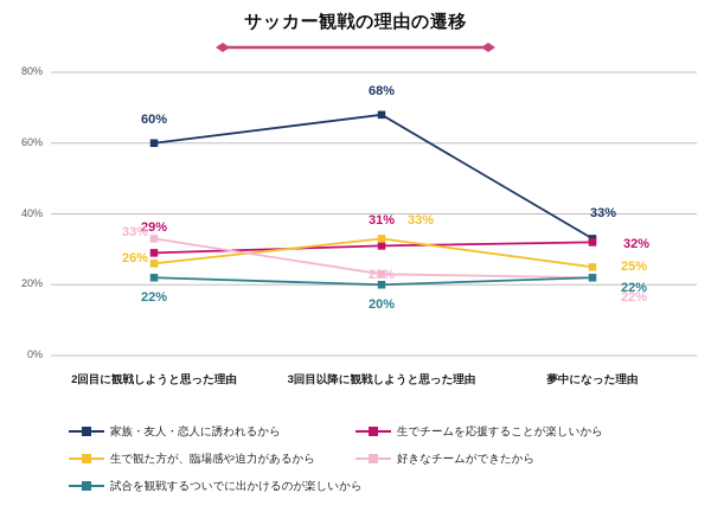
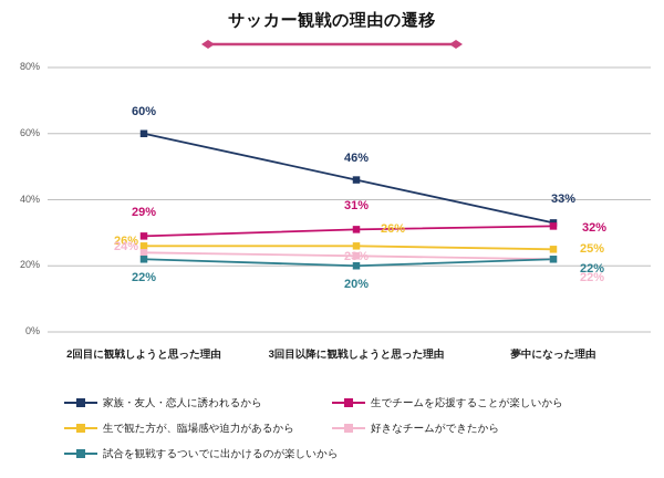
好きなチームができたから/2回目に観戦しようと思った理由: 33% -> 24%
家族・友人・恋人に誘われるから/3回目以降に観戦しようと思った理由: 68% -> 46%
生で観た方が、臨場感や迫力があるから/3回目以降に観戦しようと思った理由: 33% -> 26%
